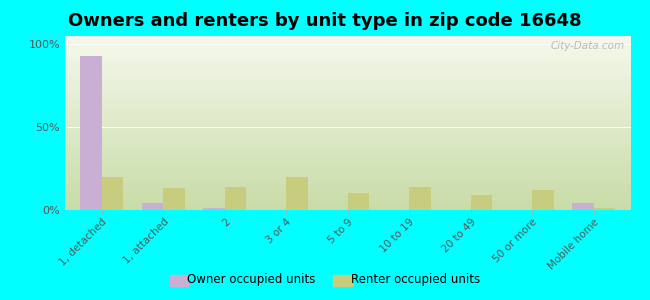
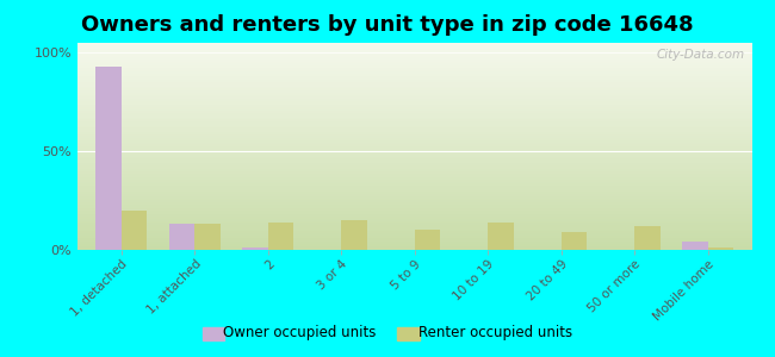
Owner occupied units/1, attached: 4% -> 13%
Renter occupied units/3 or 4: 20% -> 15%
